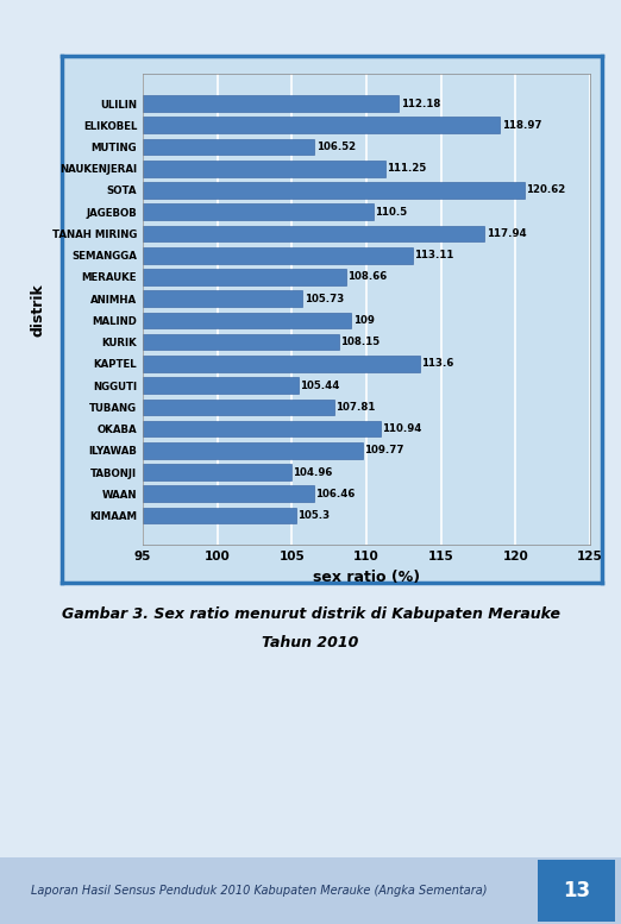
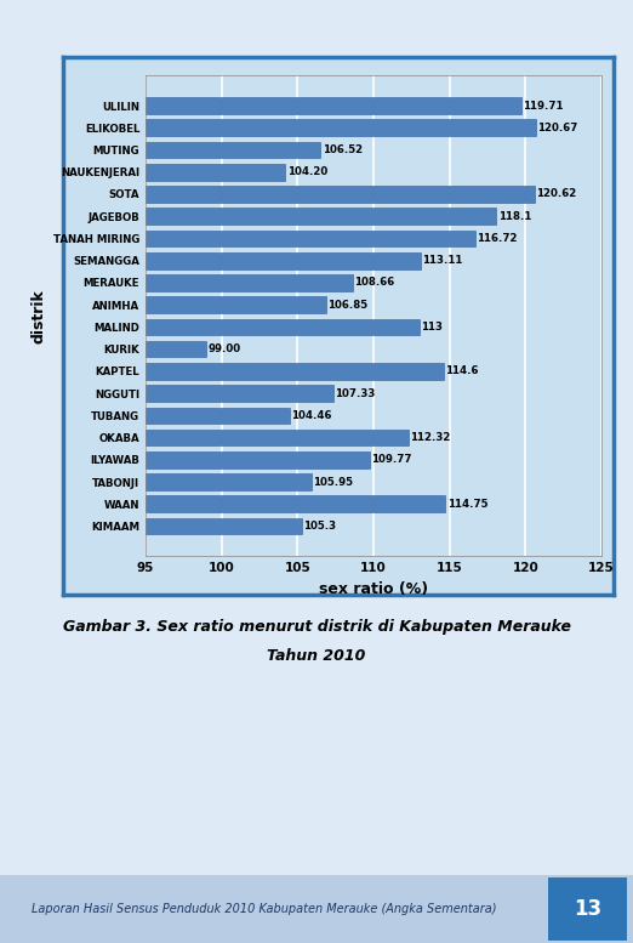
ULILIN: 112.18 -> 119.71
ELIKOBEL: 118.97 -> 120.67
NAUKENJERAI: 111.25 -> 104.20
JAGEBOB: 110.5 -> 118.1
TANAH MIRING: 117.94 -> 116.72
ANIMHA: 105.73 -> 106.85
MALIND: 109 -> 113
KURIK: 108.15 -> 99.00
KAPTEL: 113.6 -> 114.6
NGGUTI: 105.44 -> 107.33
TUBANG: 107.81 -> 104.46
OKABA: 110.94 -> 112.32
TABONJI: 104.96 -> 105.95
WAAN: 106.46 -> 114.75
